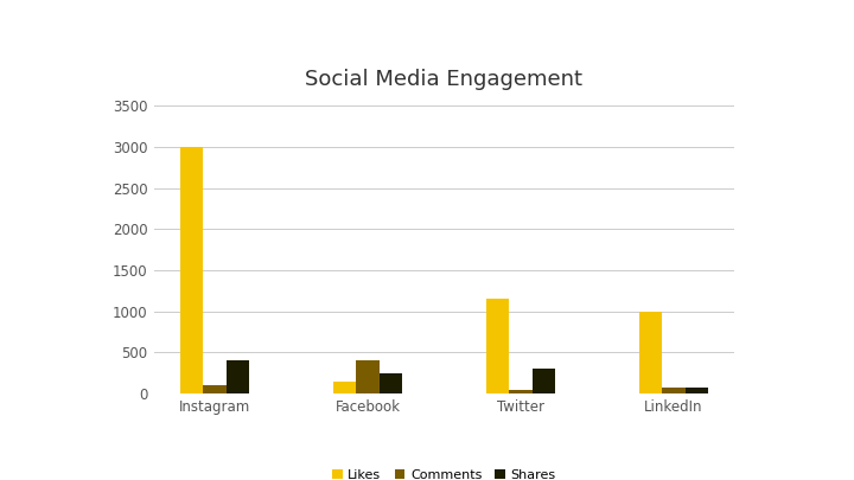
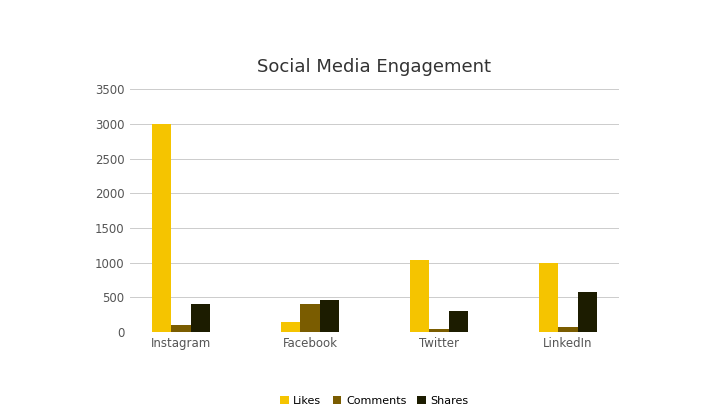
Shares/Facebook: 250 -> 460
Likes/Twitter: 1150 -> 1040
Shares/LinkedIn: 80 -> 580
